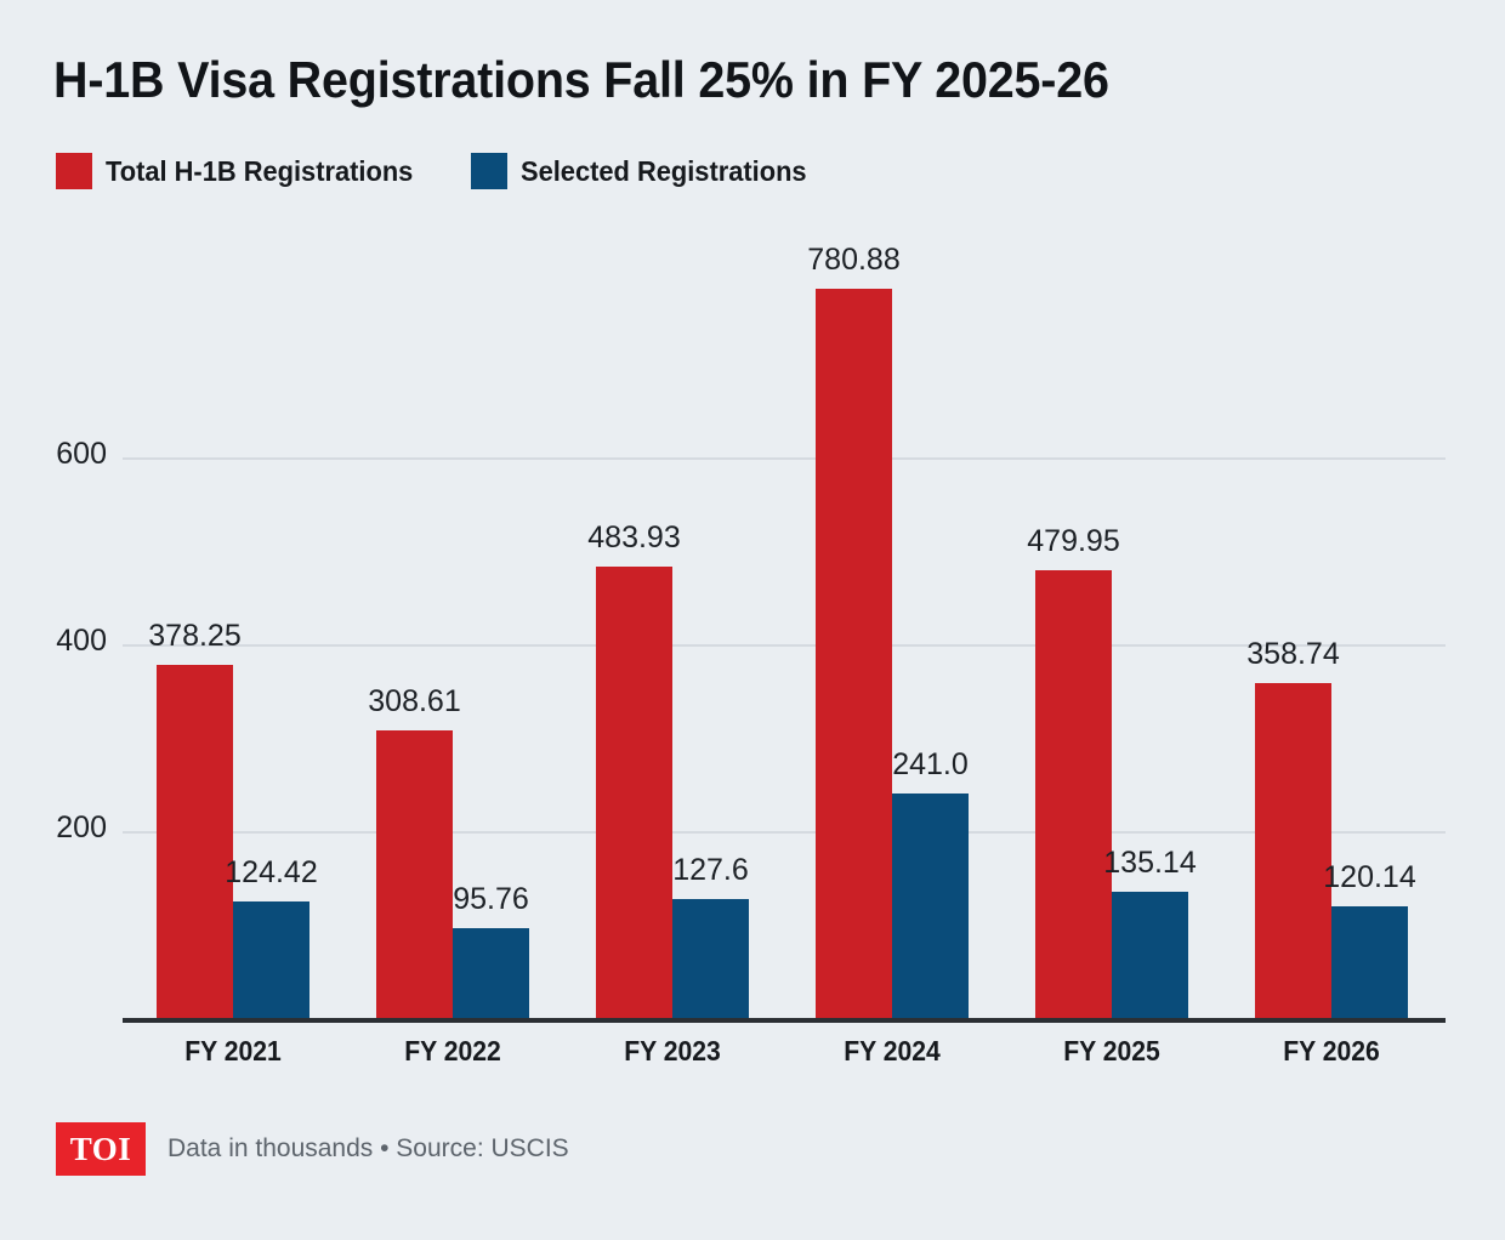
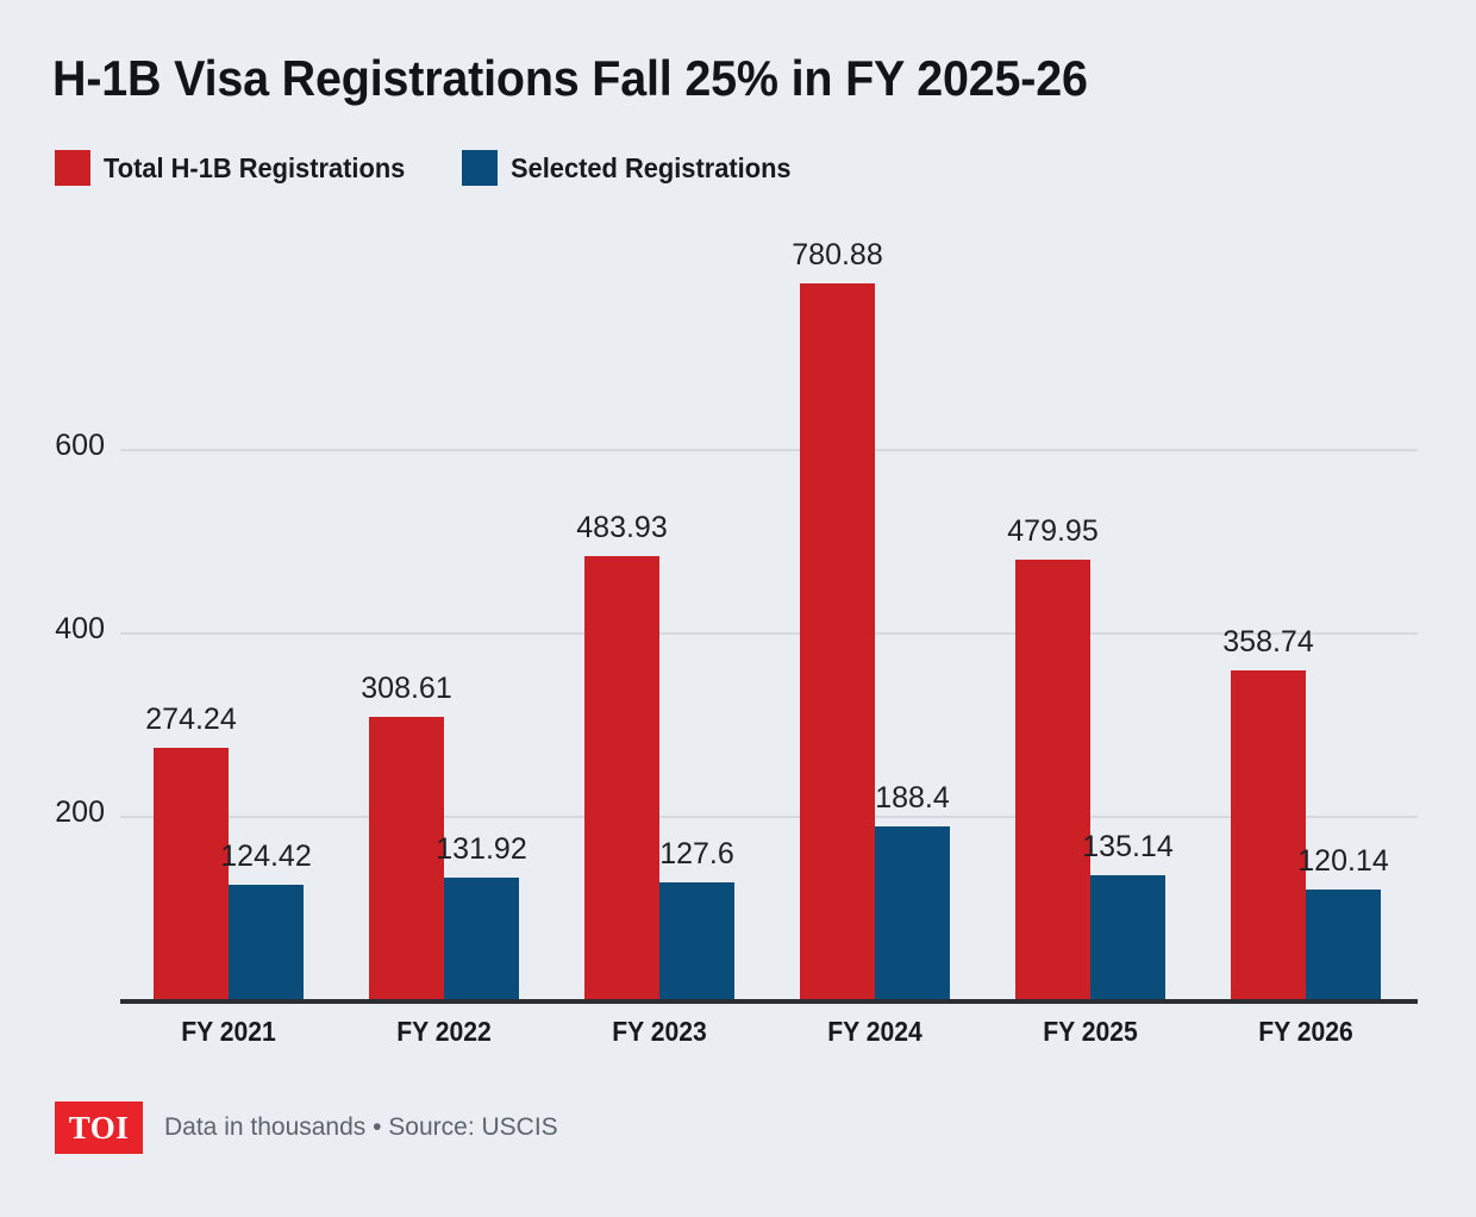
Total H-1B Registrations/FY 2021: 378.25 -> 274.24
Selected Registrations/FY 2022: 95.76 -> 131.92
Selected Registrations/FY 2024: 241.0 -> 188.4
